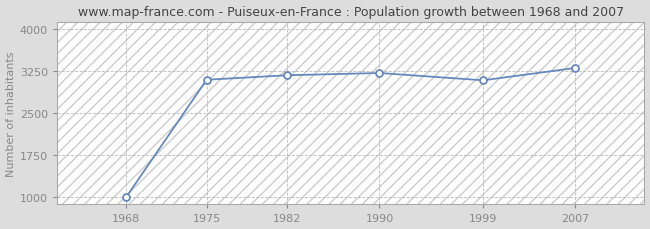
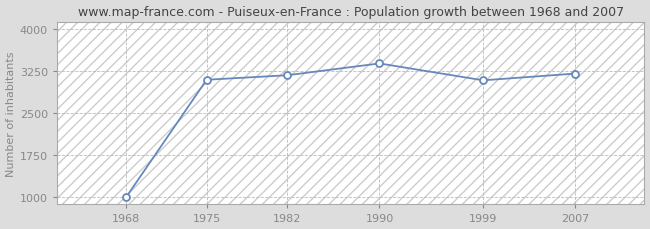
1990: 3210 -> 3380
2007: 3300 -> 3200
